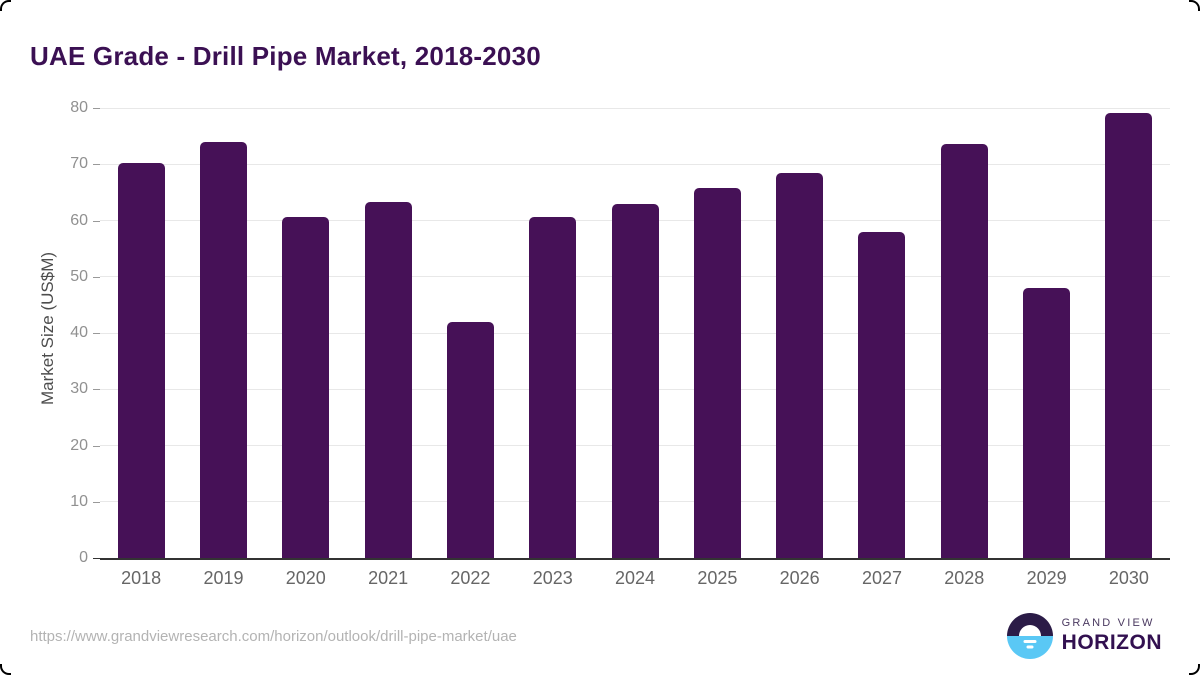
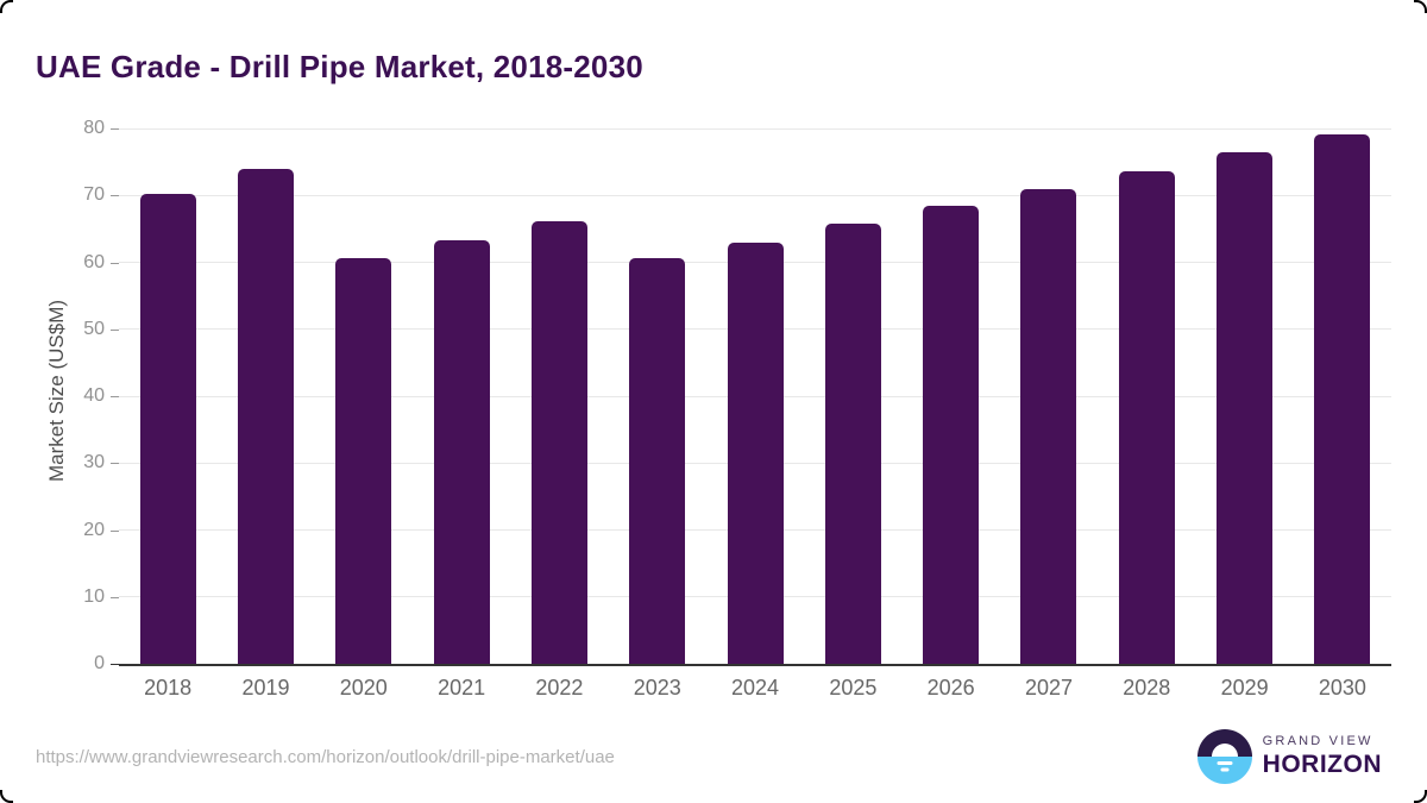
2022: 42 -> 66
2027: 58 -> 71
2029: 48 -> 76
